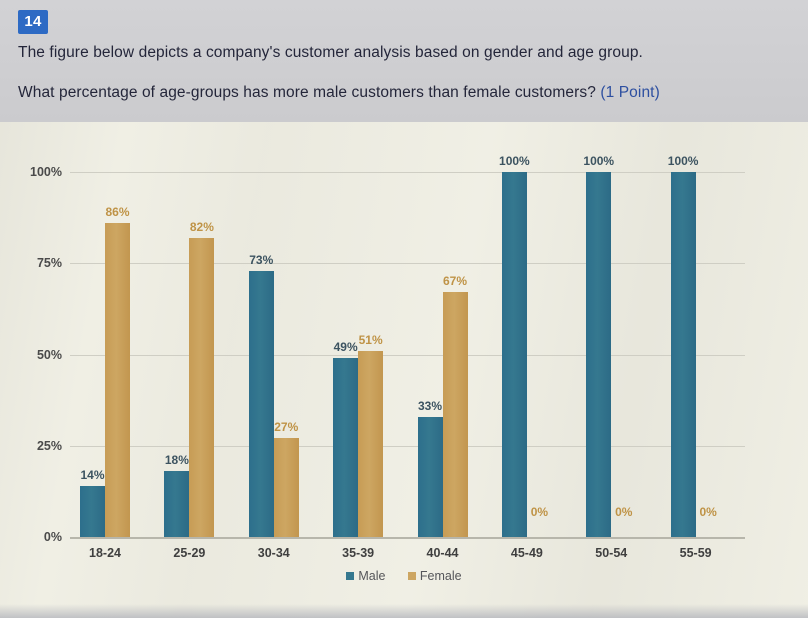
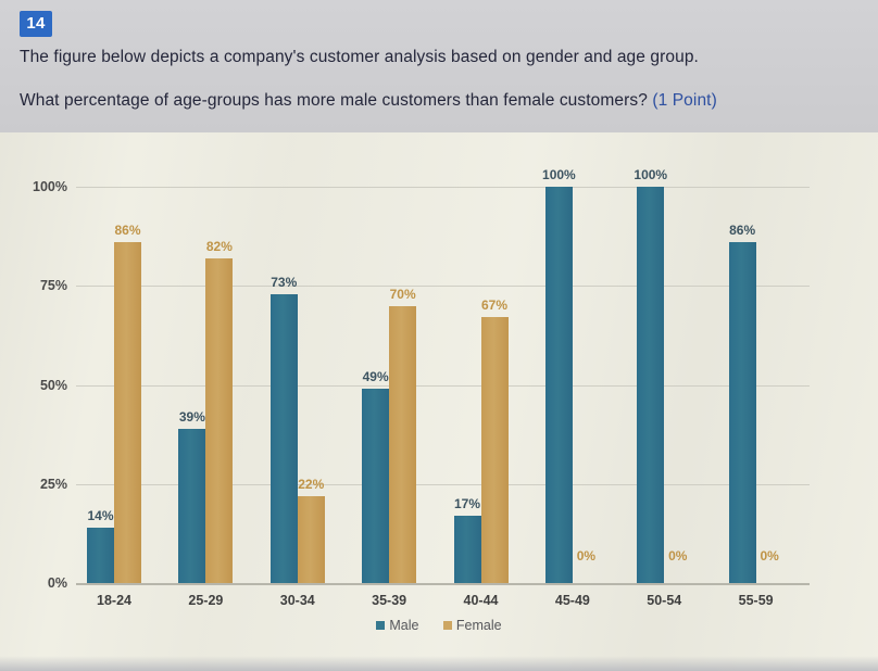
Male/25-29: 18% -> 39%
Female/30-34: 27% -> 22%
Female/35-39: 51% -> 70%
Male/40-44: 33% -> 17%
Male/55-59: 100% -> 86%
